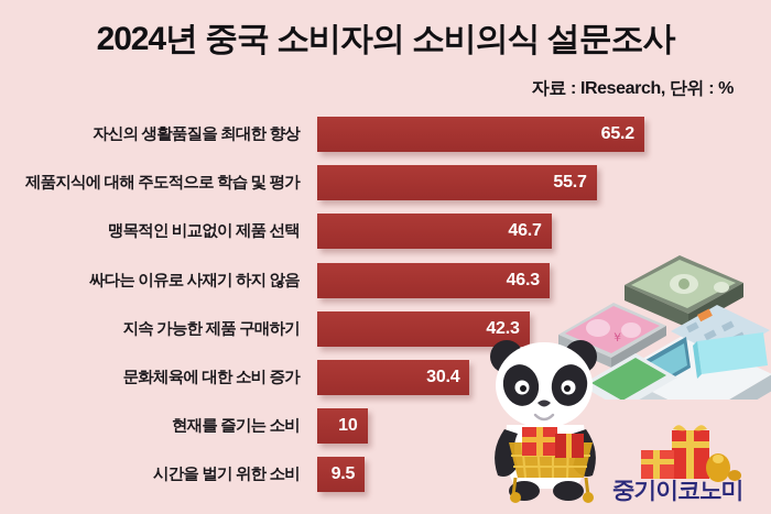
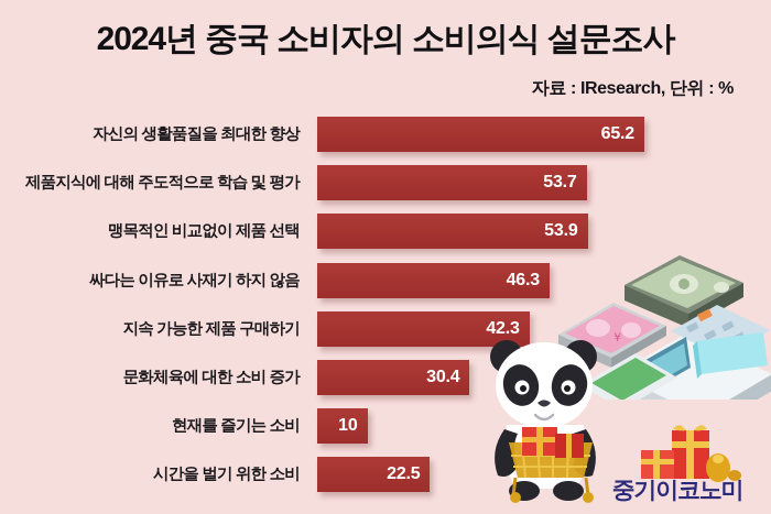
제품지식에 대해 주도적으로 학습 및 평가: 55.7 -> 53.7
맹목적인 비교없이 제품 선택: 46.7 -> 53.9
시간을 벌기 위한 소비: 9.5 -> 22.5
